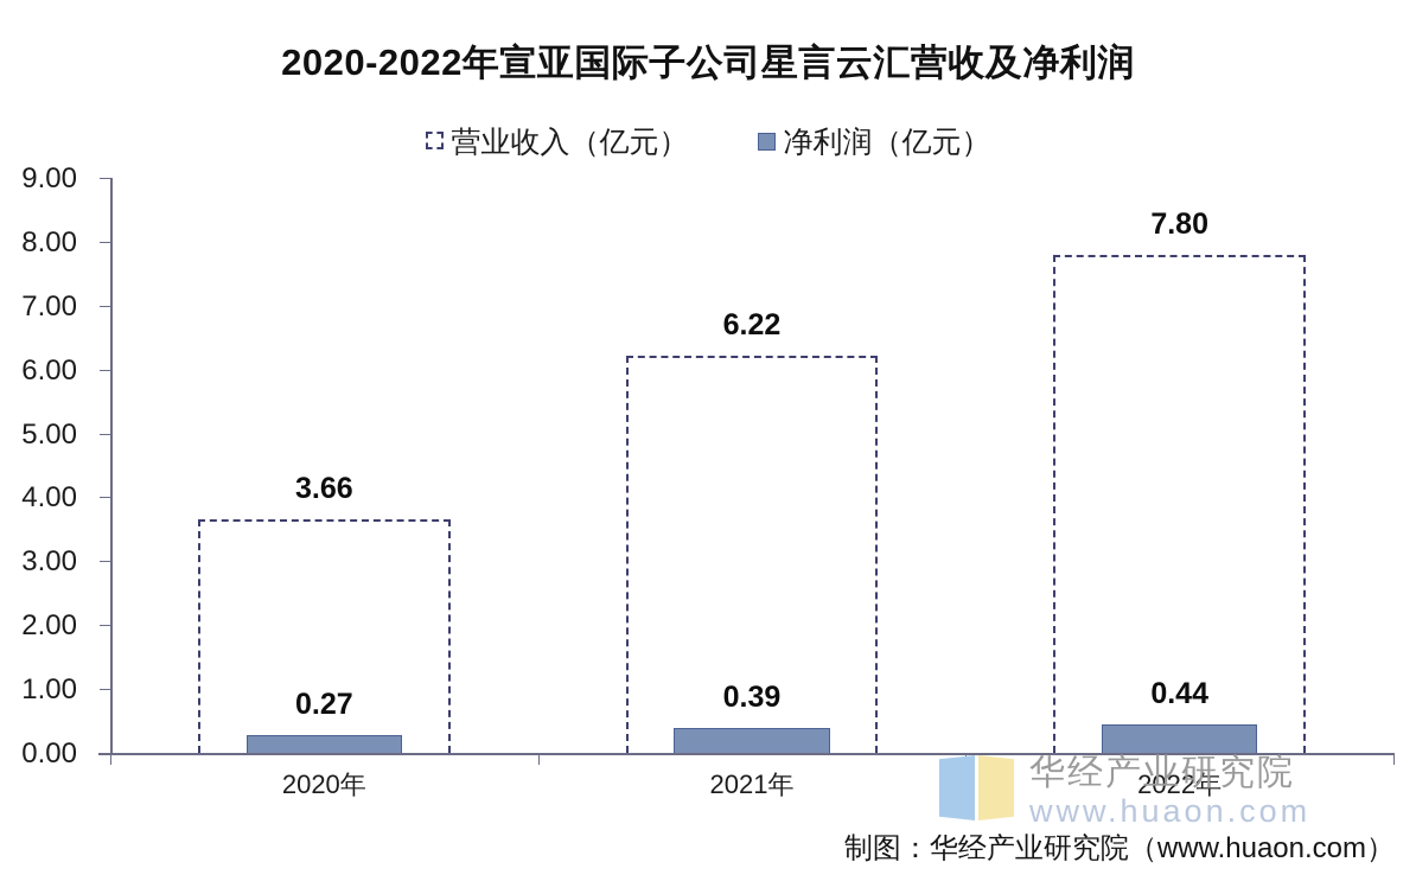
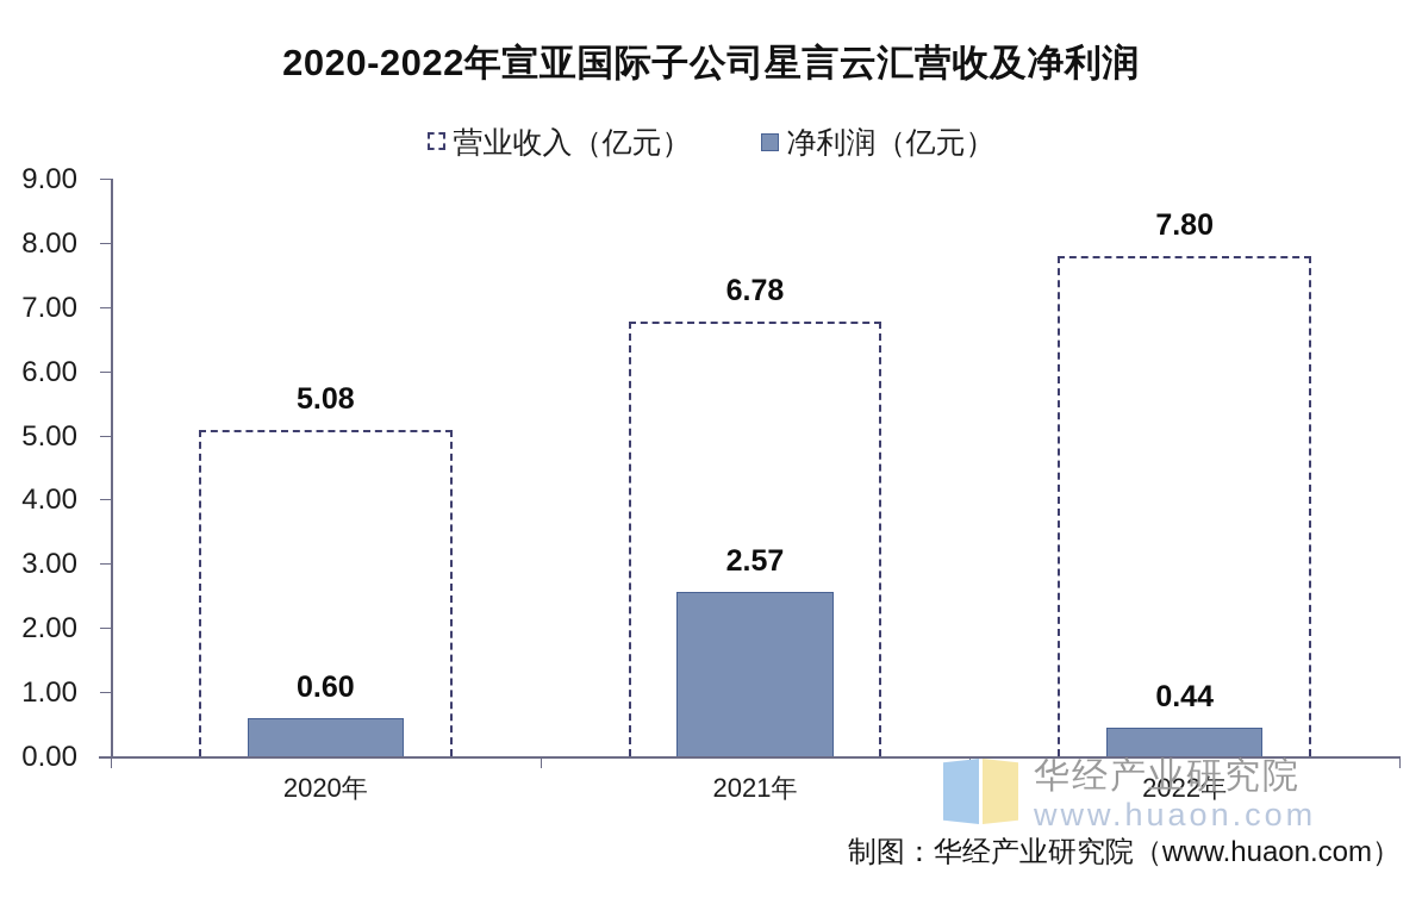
营业收入（亿元）/2020年: 3.66 -> 5.08
净利润（亿元）/2020年: 0.27 -> 0.60
营业收入（亿元）/2021年: 6.22 -> 6.78
净利润（亿元）/2021年: 0.39 -> 2.57
